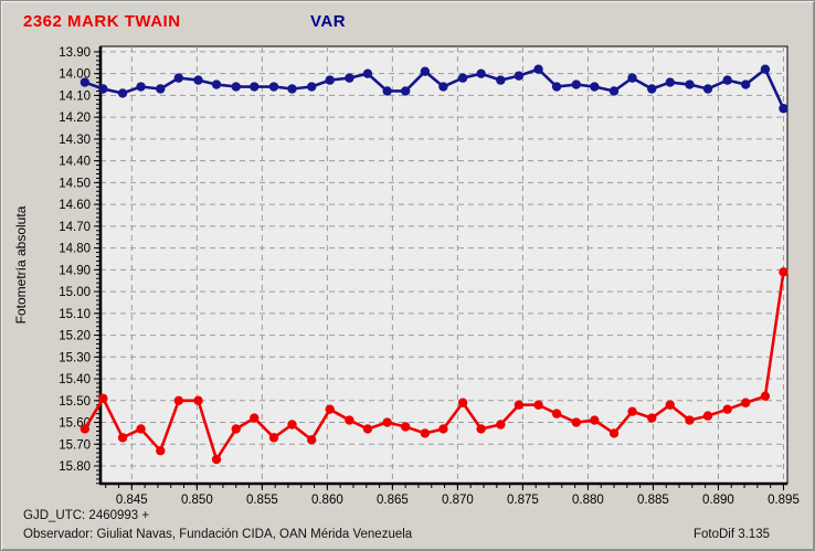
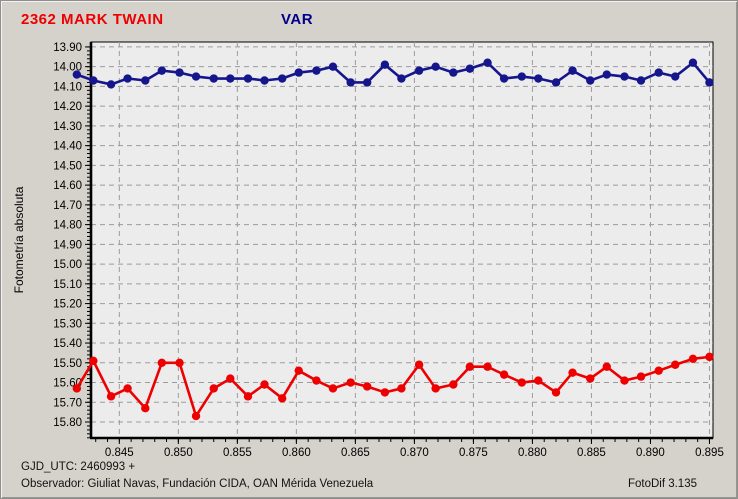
VAR/0.895: 14.16 -> 14.08
2362 MARK TWAIN/0.895: 14.91 -> 15.47
